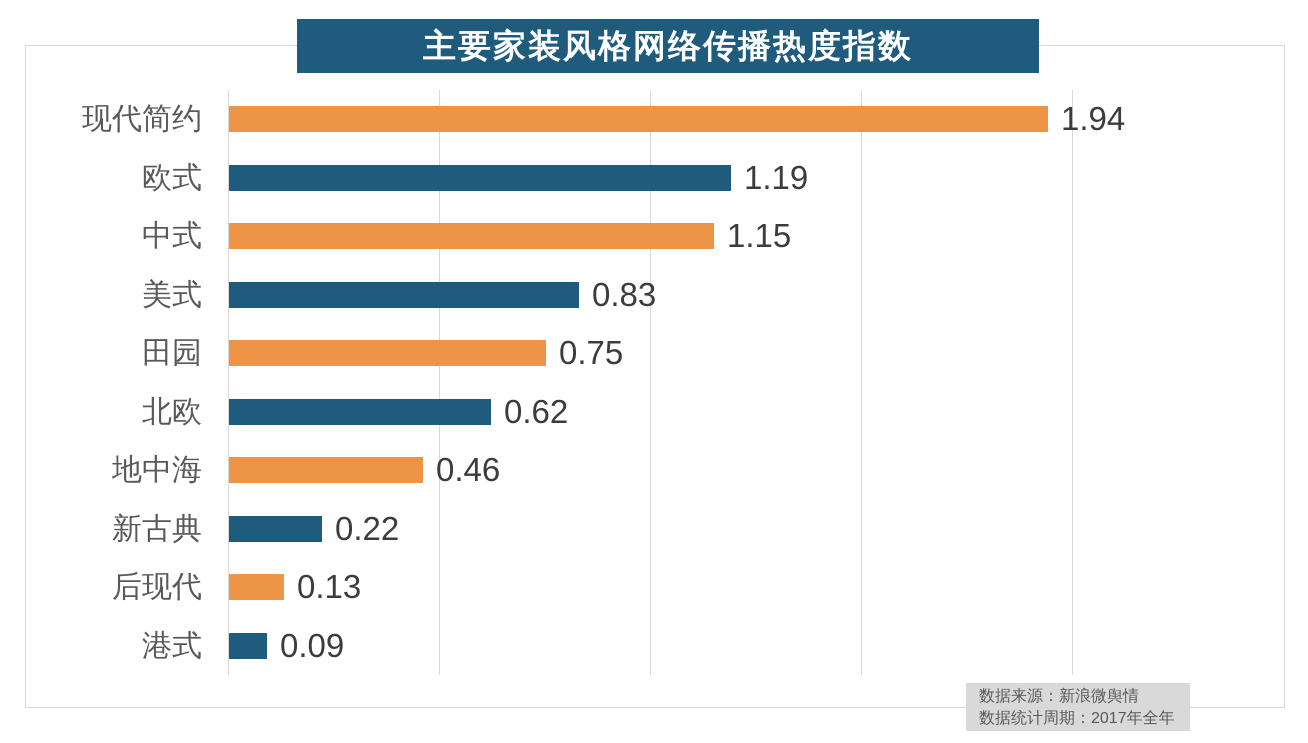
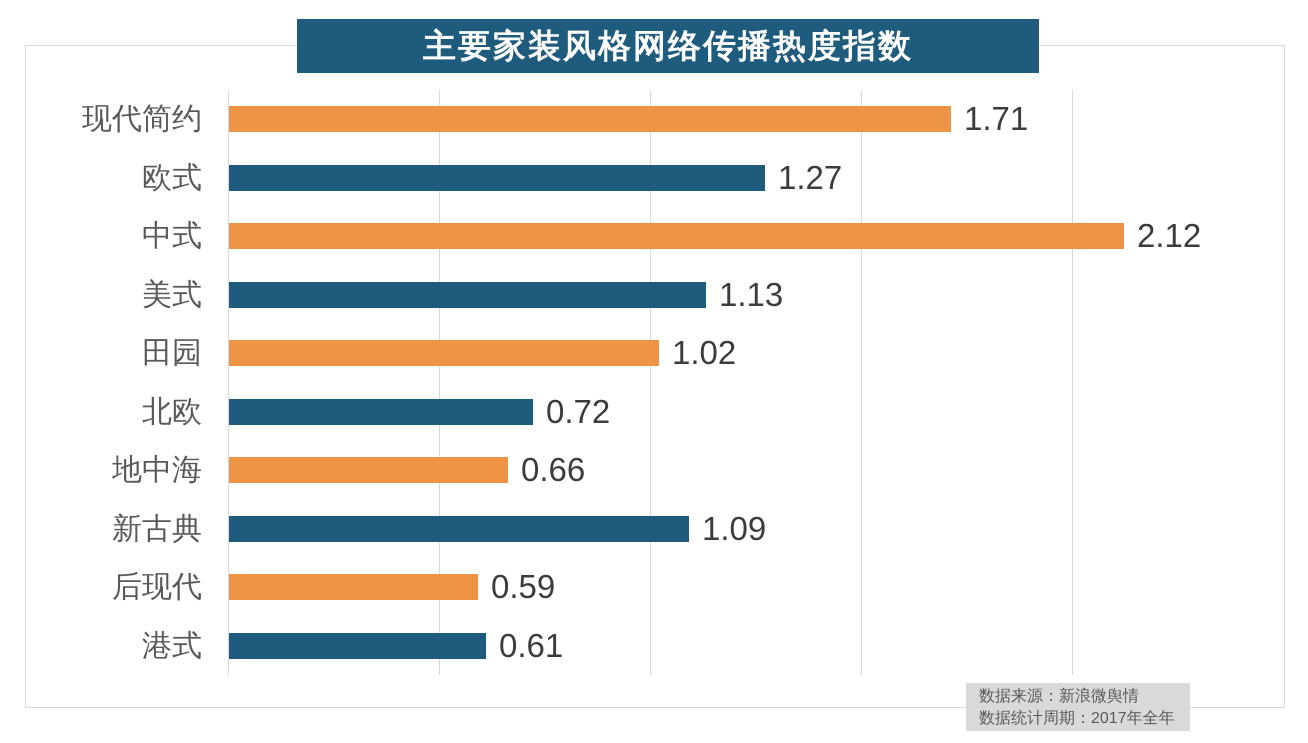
现代简约: 1.94 -> 1.71
欧式: 1.19 -> 1.27
中式: 1.15 -> 2.12
美式: 0.83 -> 1.13
田园: 0.75 -> 1.02
北欧: 0.62 -> 0.72
地中海: 0.46 -> 0.66
新古典: 0.22 -> 1.09
后现代: 0.13 -> 0.59
港式: 0.09 -> 0.61
